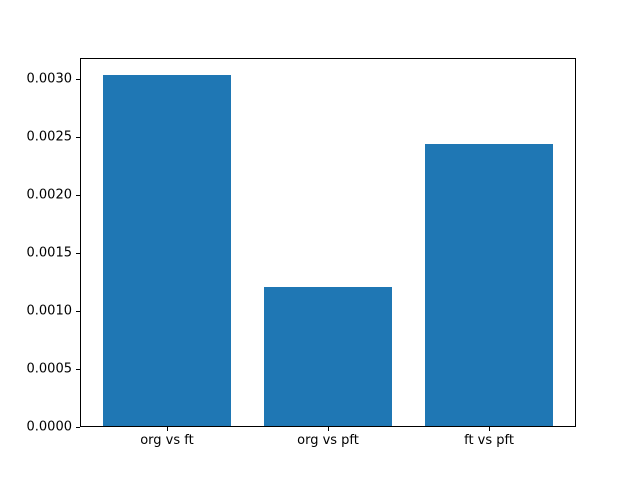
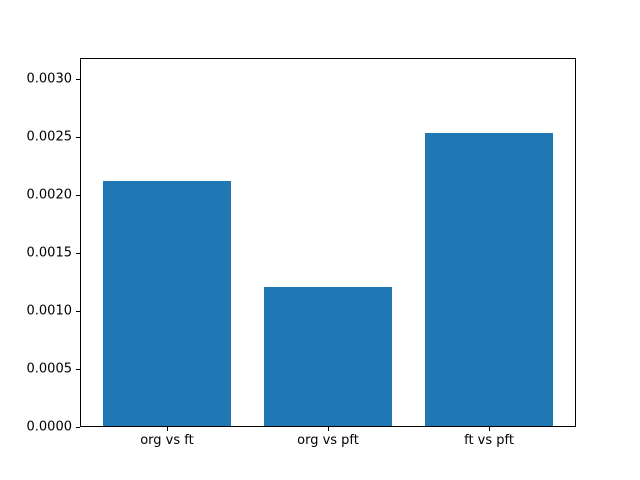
org vs ft: 0.00303 -> 0.00211
ft vs pft: 0.00243 -> 0.00253
